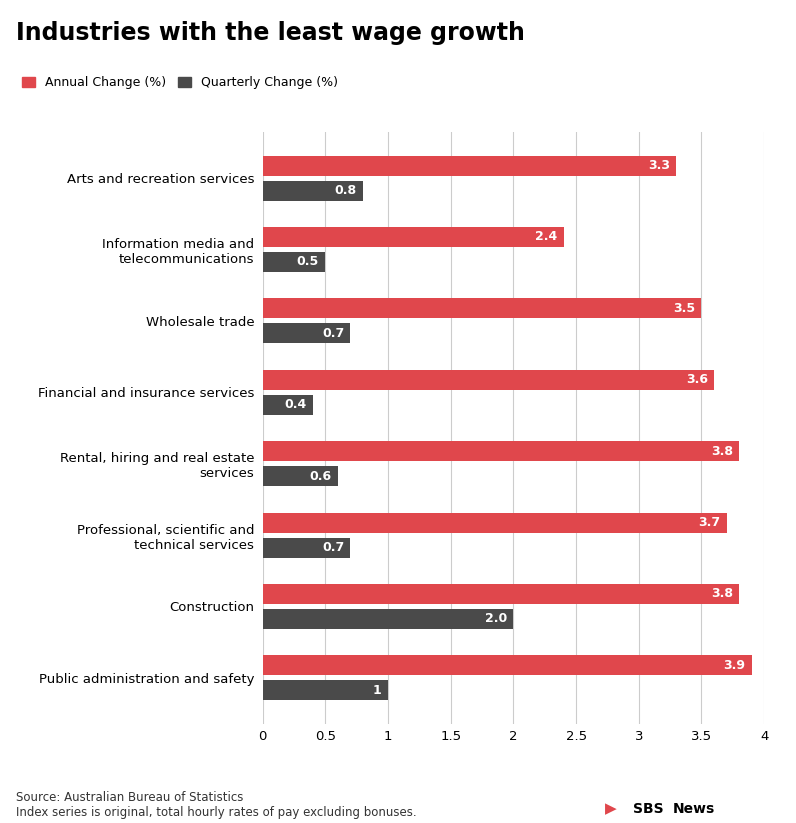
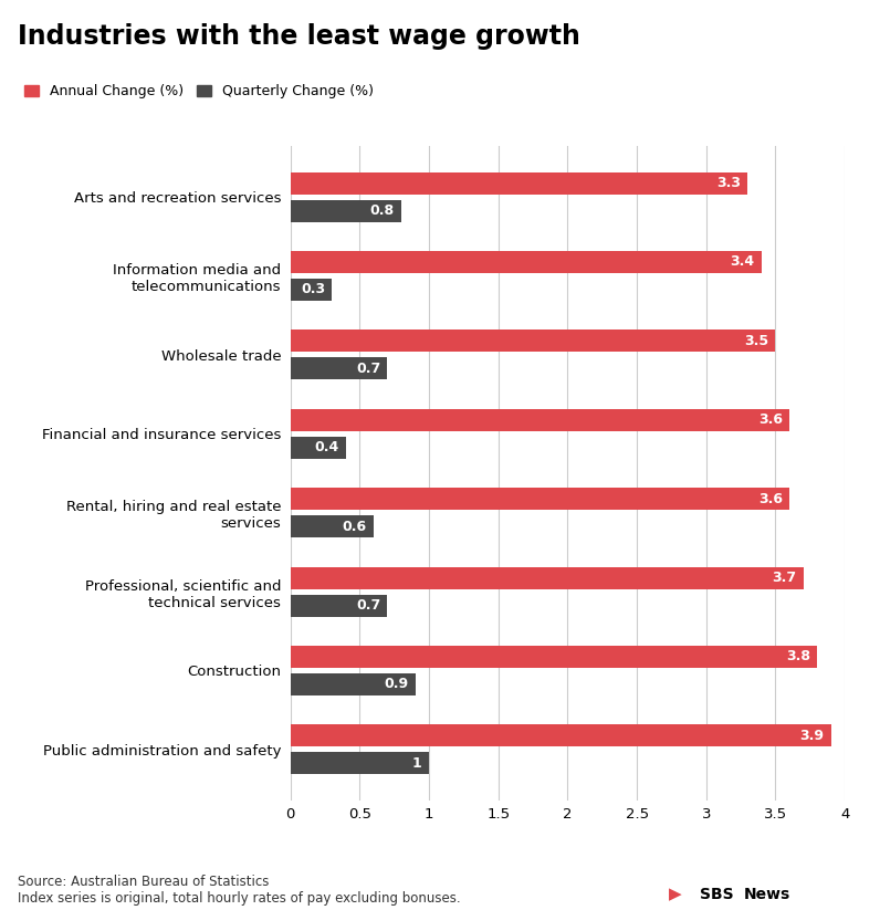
Annual Change (%)/Information media and telecommunications: 2.4 -> 3.4
Quarterly Change (%)/Information media and telecommunications: 0.5 -> 0.3
Annual Change (%)/Rental, hiring and real estate services: 3.8 -> 3.6
Quarterly Change (%)/Construction: 2.0 -> 0.9
